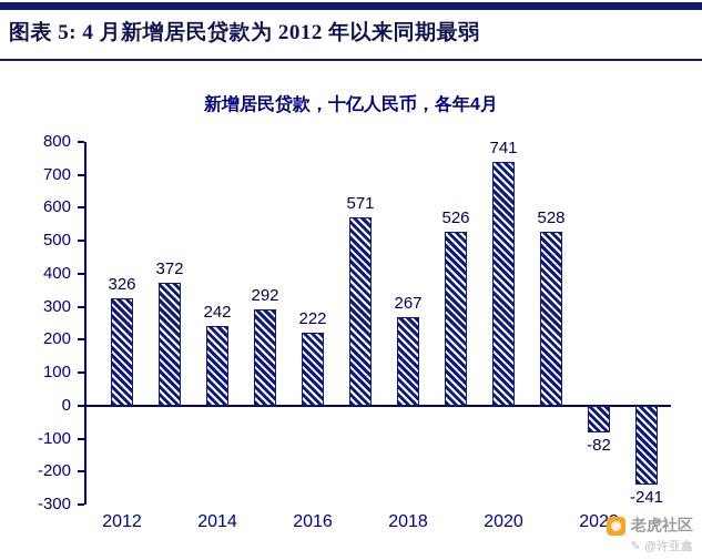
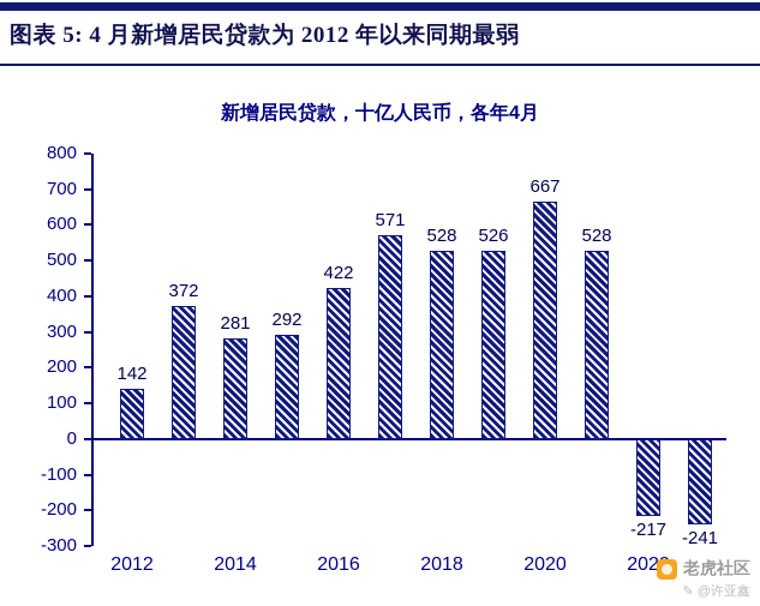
2012: 326 -> 142
2014: 242 -> 281
2016: 222 -> 422
2018: 267 -> 528
2020: 741 -> 667
2022: -82 -> -217
